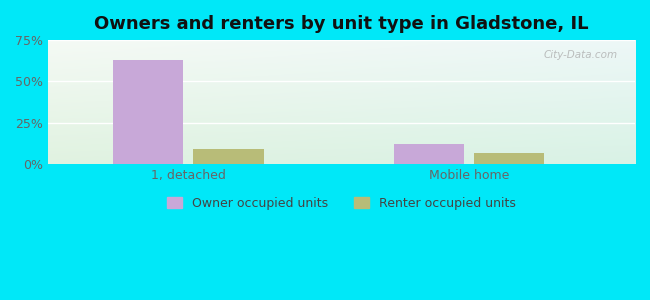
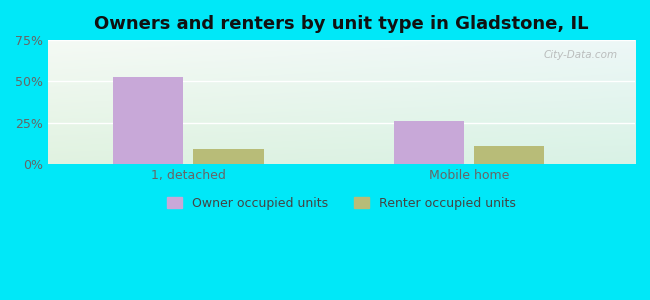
Owner occupied units/1, detached: 63% -> 53%
Owner occupied units/Mobile home: 12% -> 26%
Renter occupied units/Mobile home: 7% -> 11%
